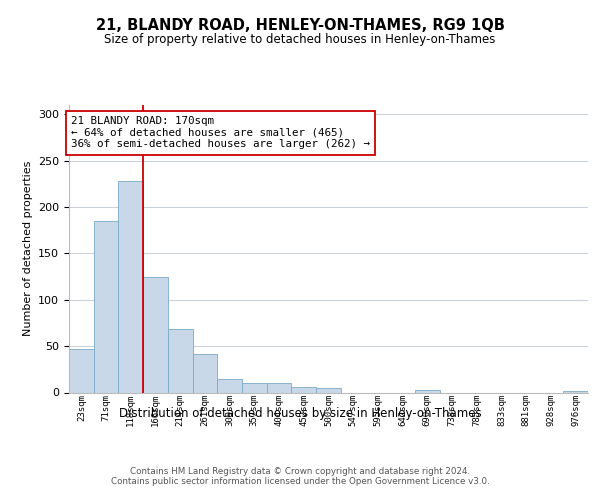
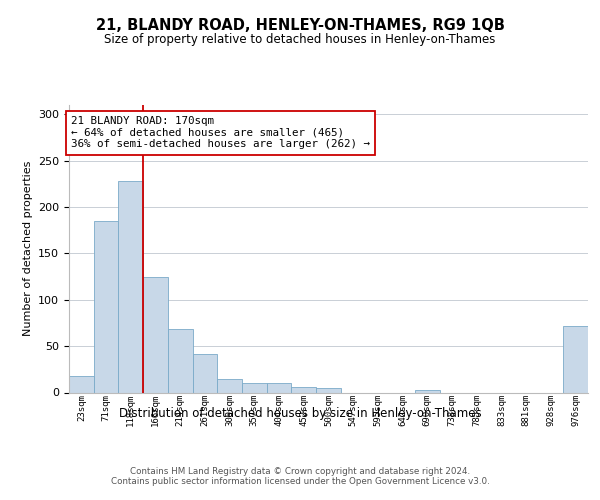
23sqm: 47 -> 18
976sqm: 2 -> 72
